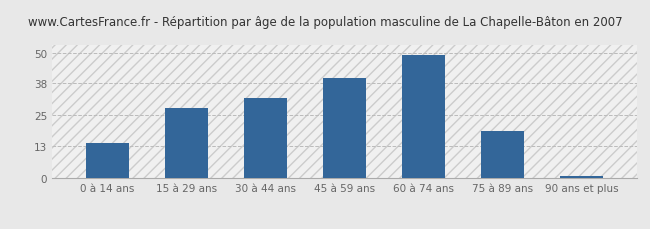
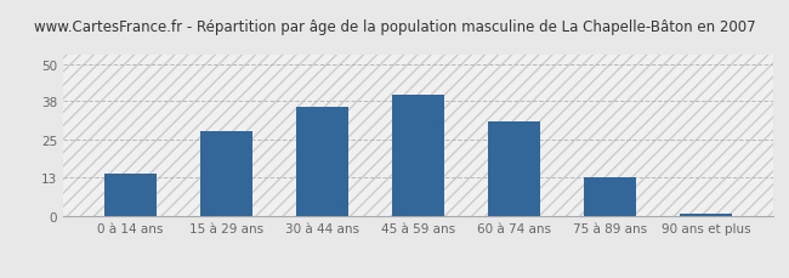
30 à 44 ans: 32 -> 36
60 à 74 ans: 49 -> 31
75 à 89 ans: 19 -> 13
